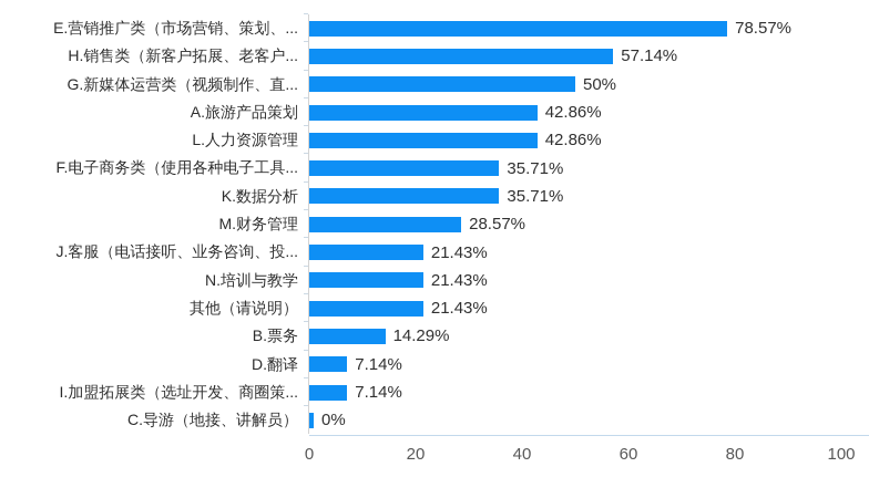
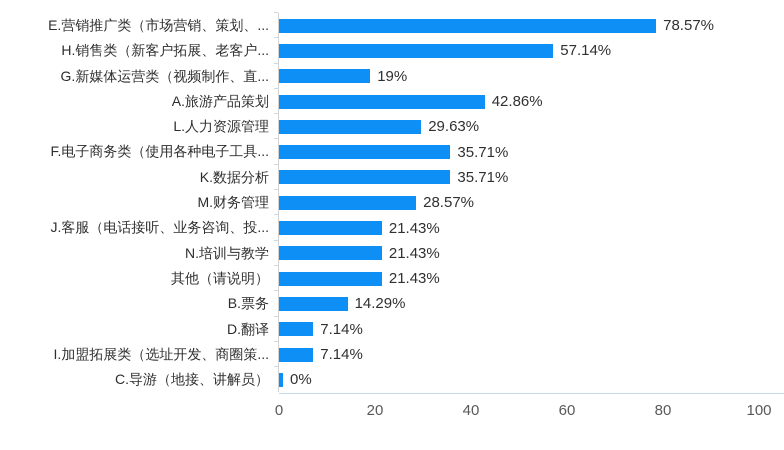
G.新媒体运营类（视频制作、直...: 50% -> 19%
L.人力资源管理: 42.86% -> 29.63%
